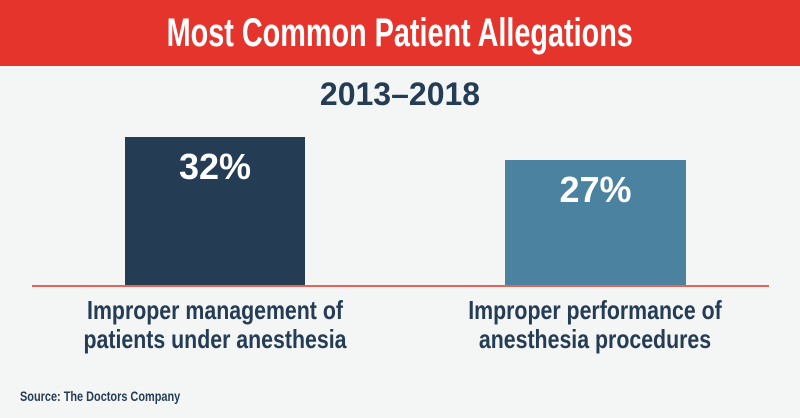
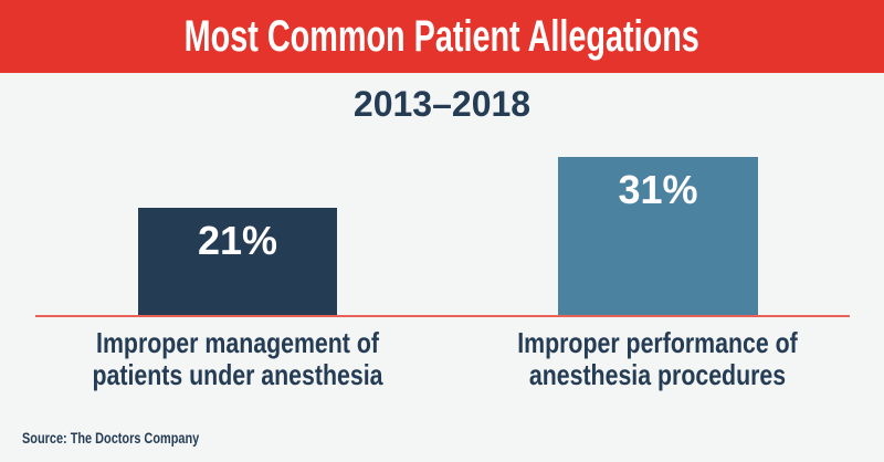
Improper management of patients under anesthesia: 32% -> 21%
Improper performance of anesthesia procedures: 27% -> 31%
